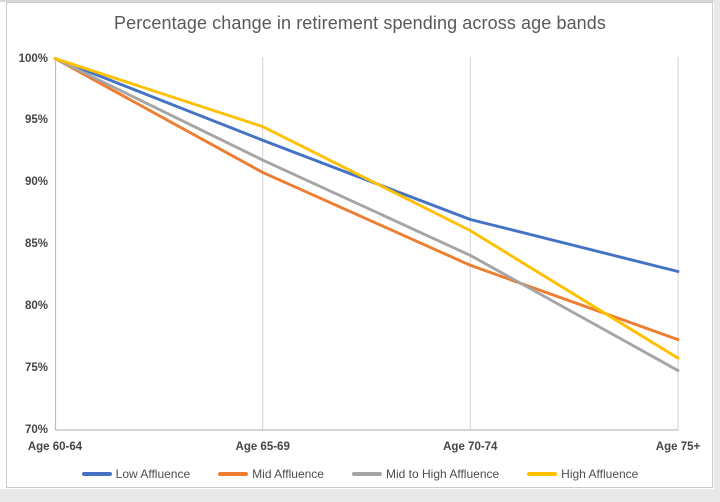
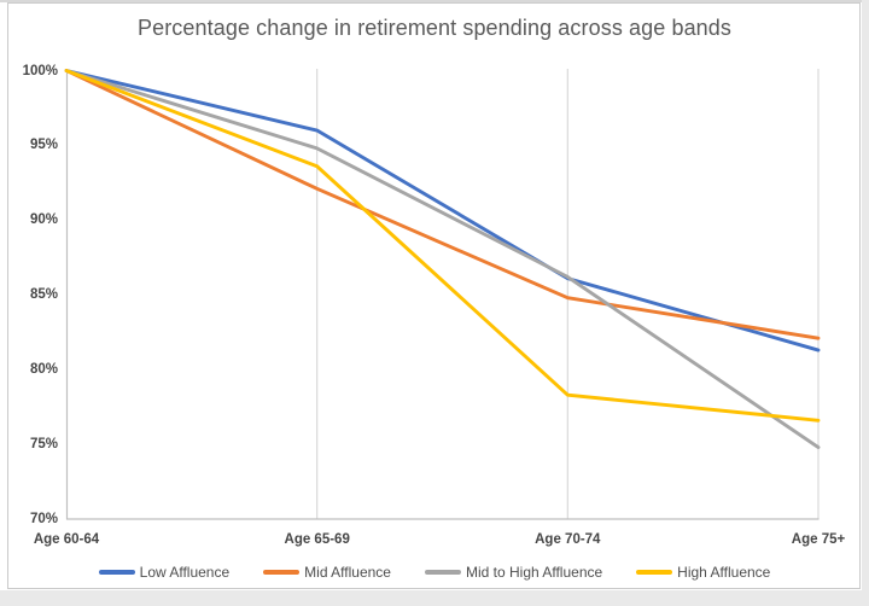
Low Affluence/Age 65-69: 93.4% -> 96.0%
Mid Affluence/Age 65-69: 90.8% -> 92.1%
Mid to High Affluence/Age 65-69: 91.8% -> 94.8%
High Affluence/Age 65-69: 94.5% -> 93.6%
Low Affluence/Age 70-74: 87.0% -> 86.1%
Mid Affluence/Age 70-74: 83.3% -> 84.8%
Mid to High Affluence/Age 70-74: 84.1% -> 86.2%
High Affluence/Age 70-74: 86.1% -> 78.3%
Low Affluence/Age 75+: 82.8% -> 81.3%
Mid Affluence/Age 75+: 77.3% -> 82.1%
High Affluence/Age 75+: 75.8% -> 76.6%
